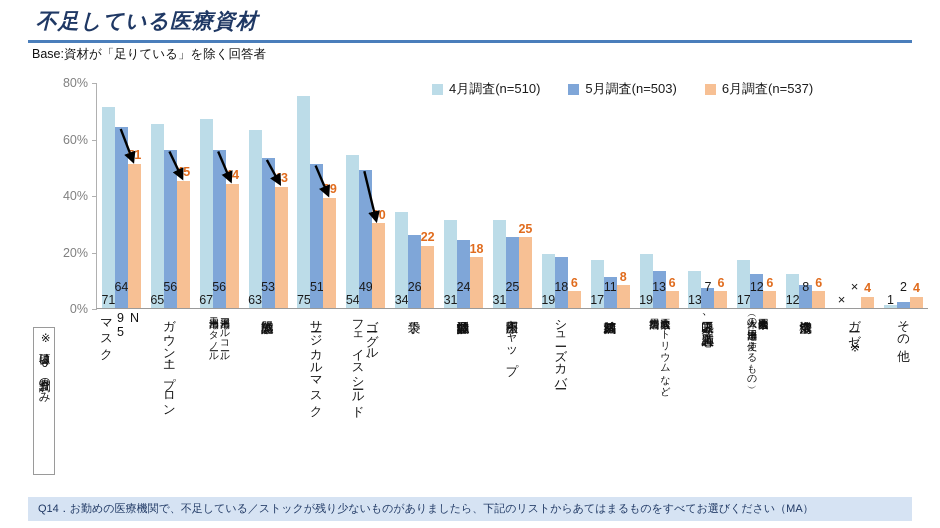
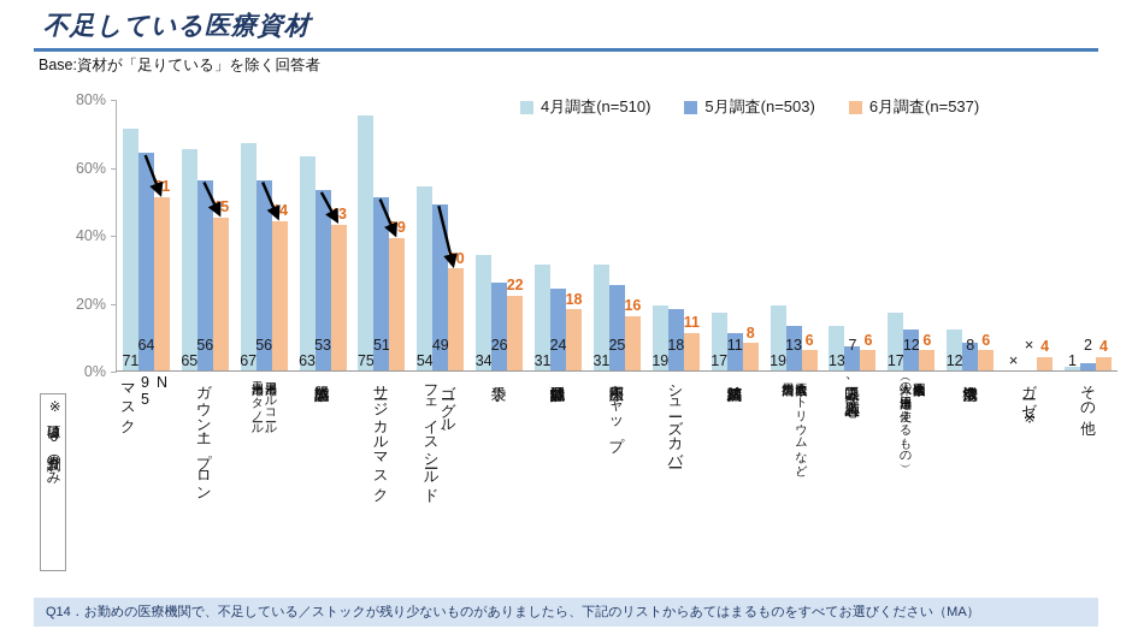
6月調査(n=537)/医療用キャップ: 25 -> 16
6月調査(n=537)/シューズカバー: 6 -> 11
